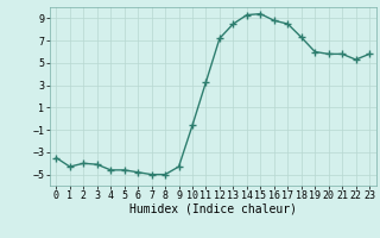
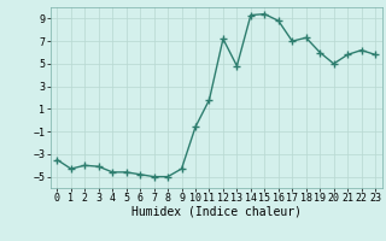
11: 3.3 -> 1.8
13: 8.5 -> 4.8
17: 8.5 -> 7.0
20: 5.8 -> 5.0
22: 5.3 -> 6.2
